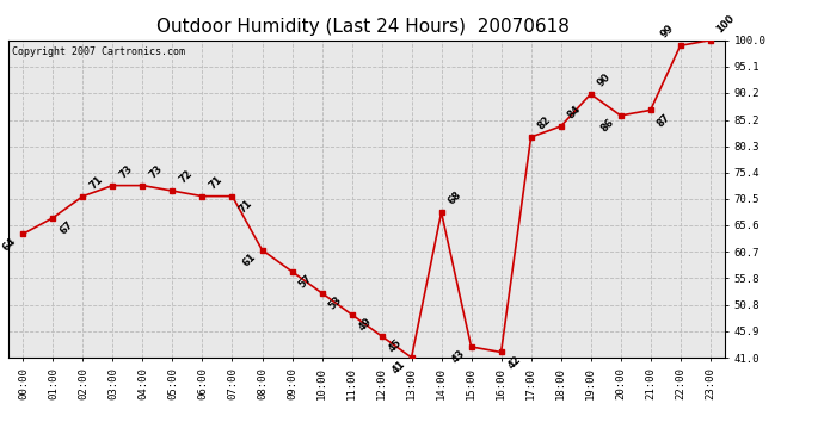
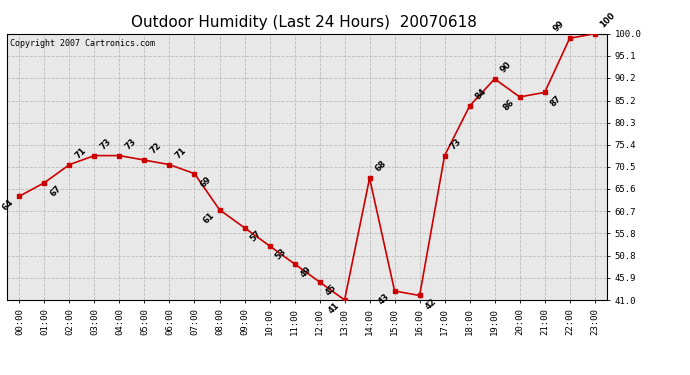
07:00: 71 -> 69
17:00: 82 -> 73
